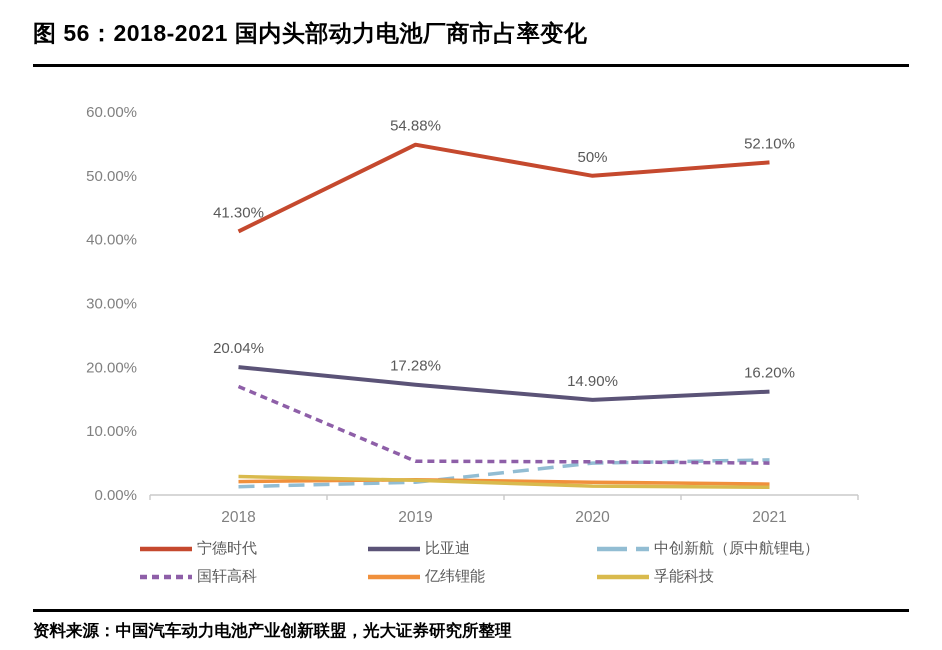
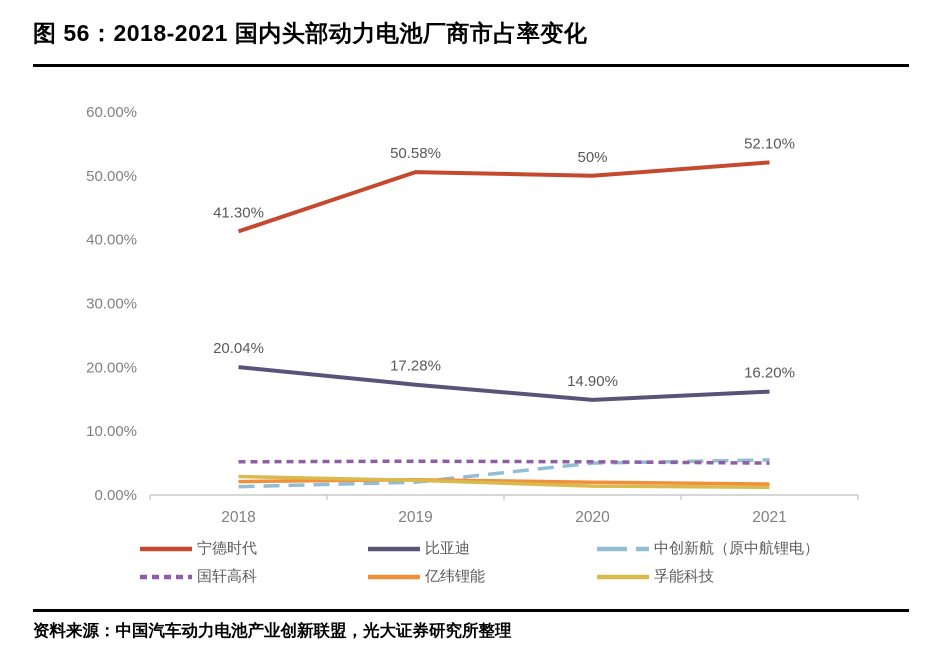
国轩高科/2018: 17% -> 5%
宁德时代/2019: 54.88% -> 50.58%
